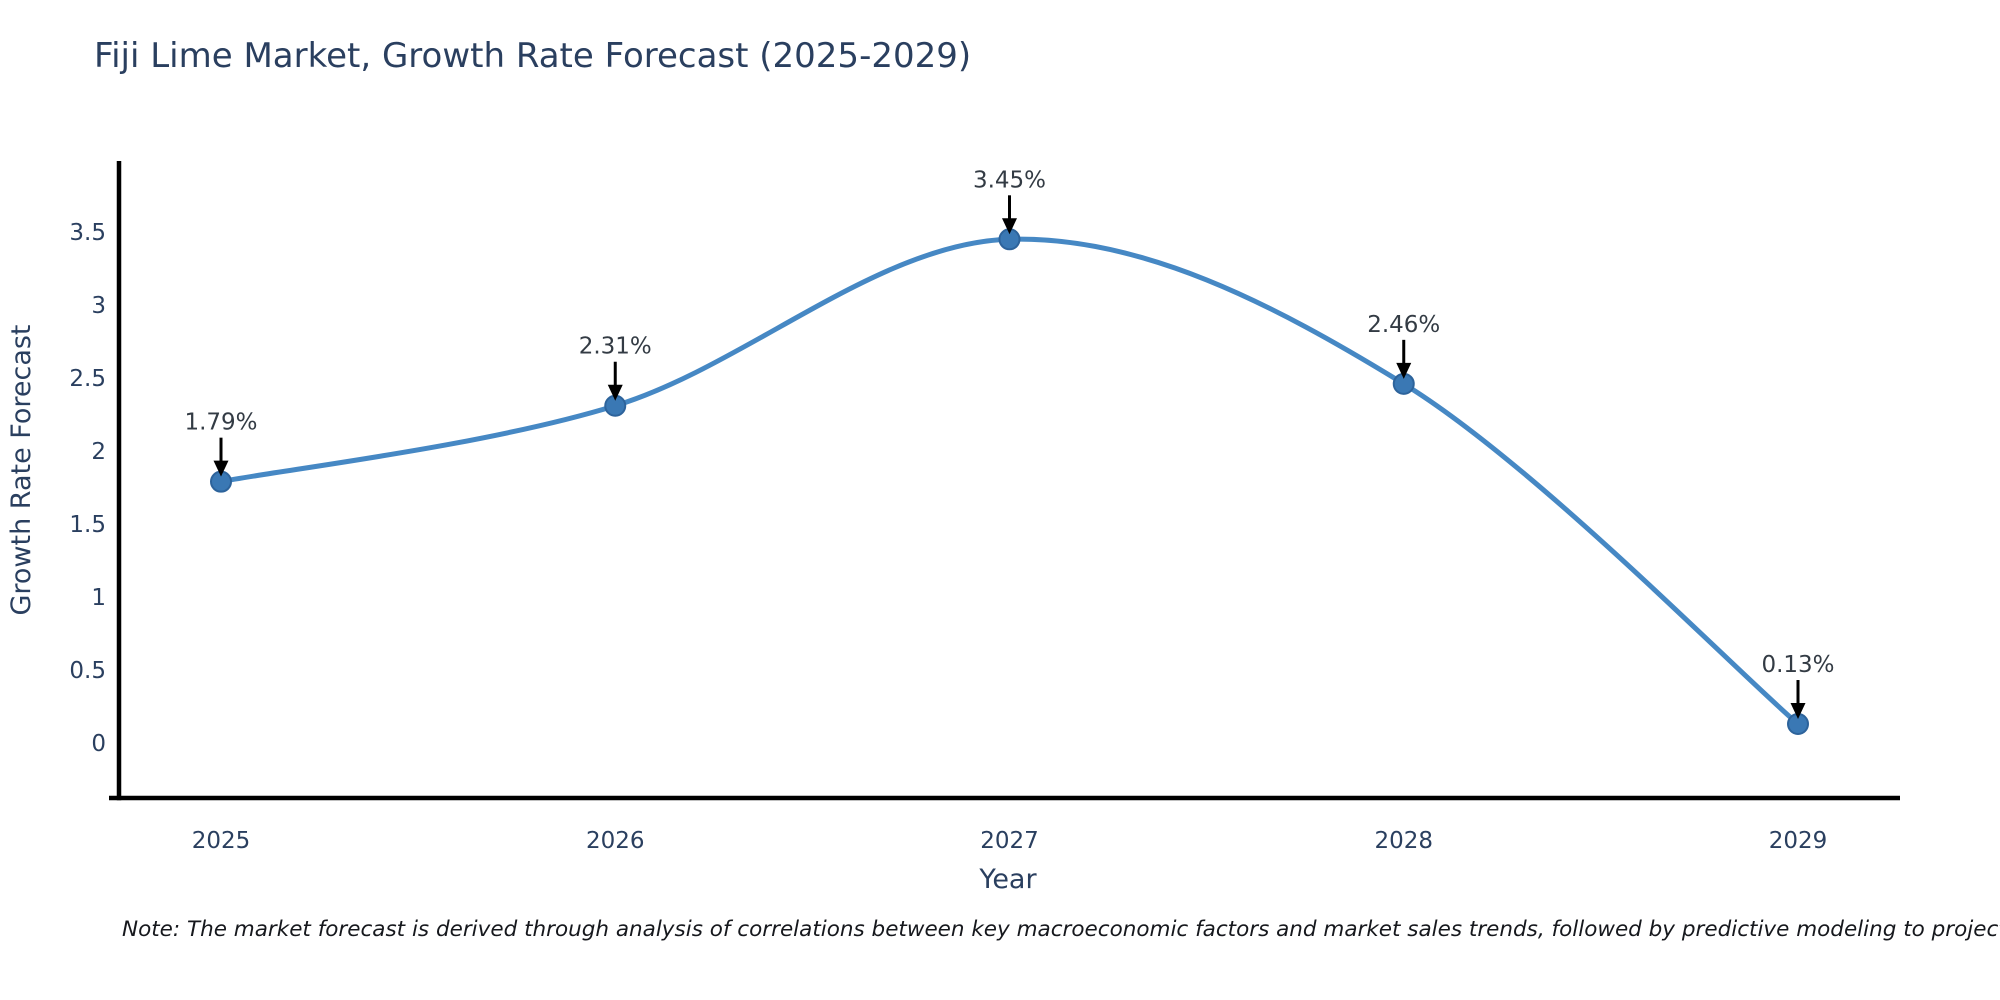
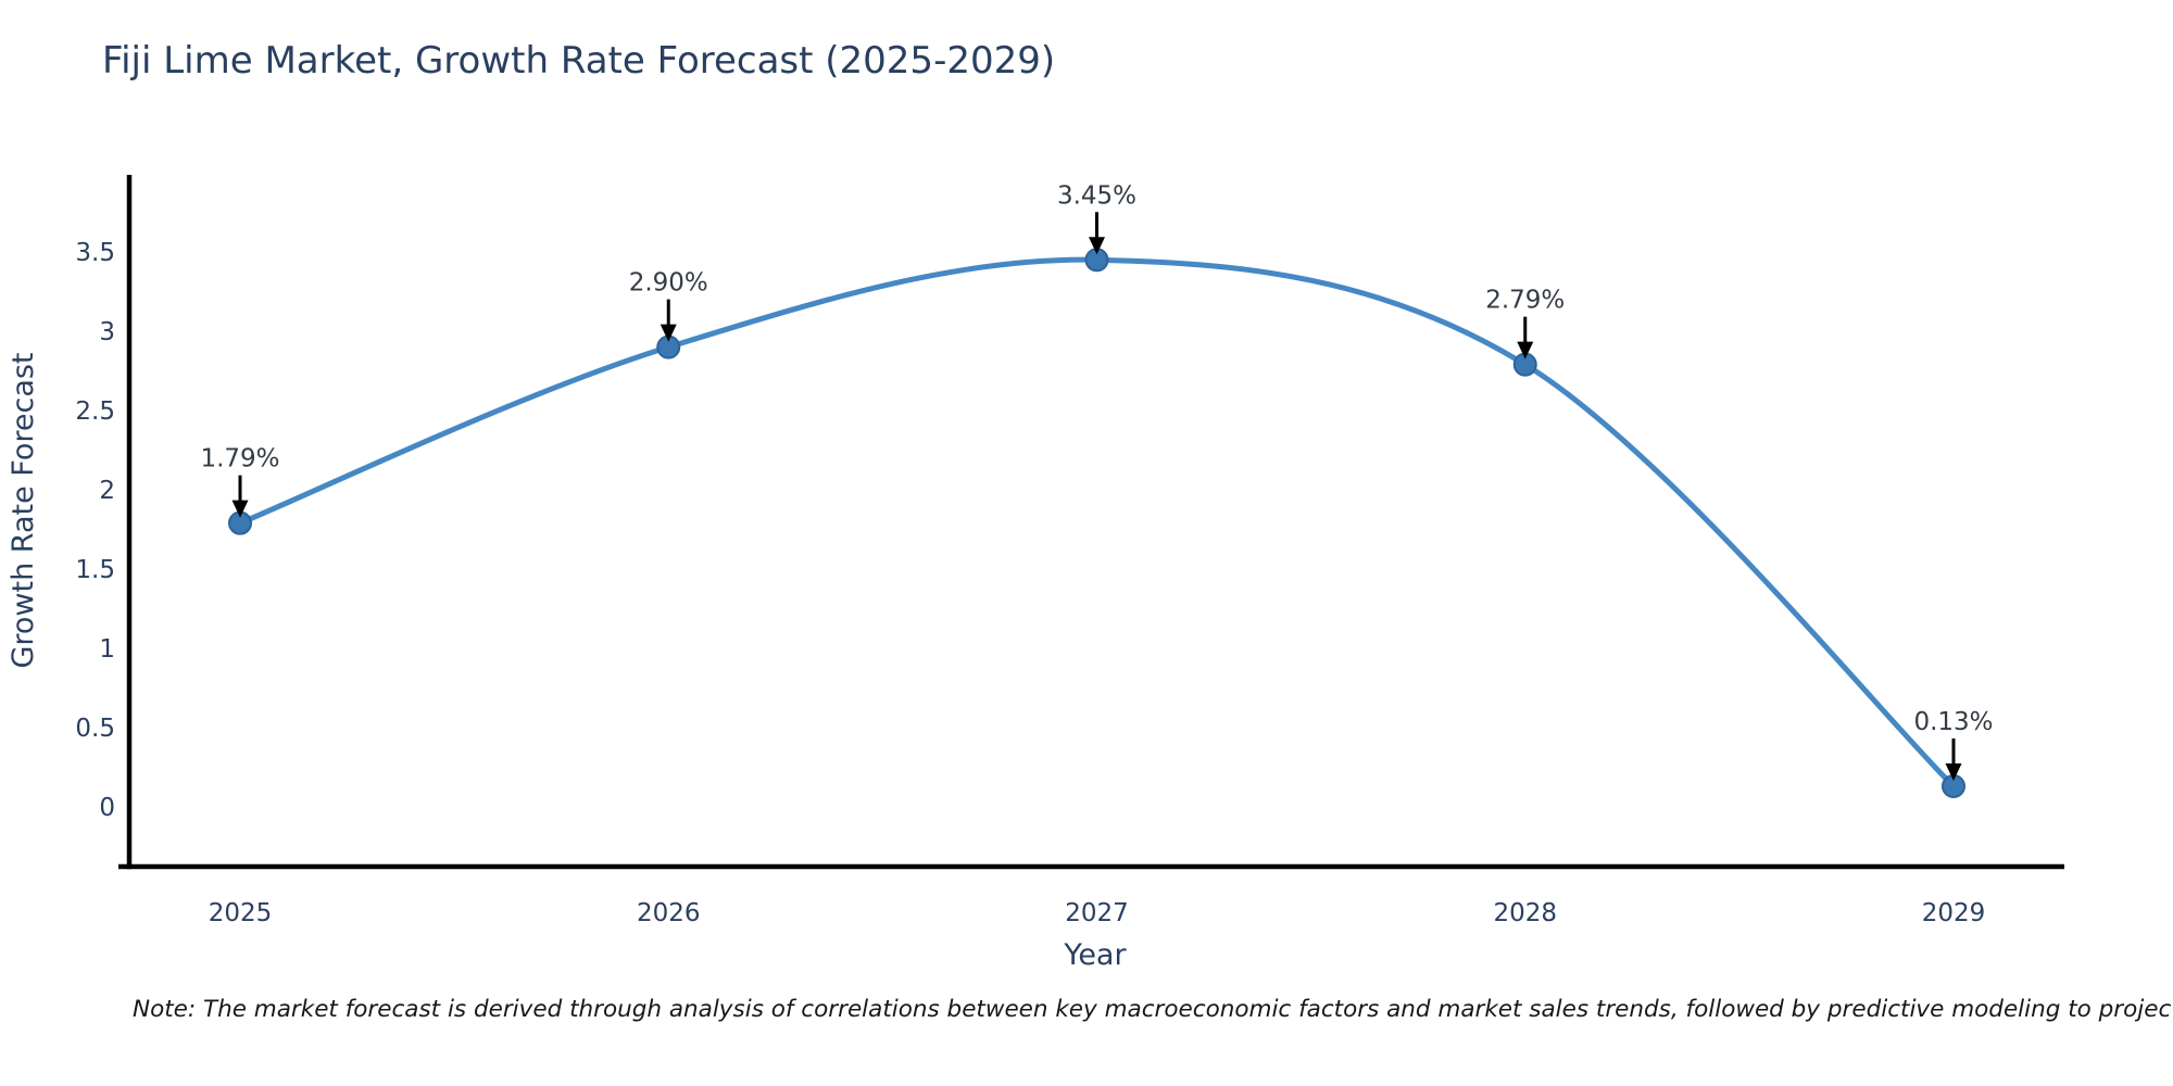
2026: 2.31% -> 2.90%
2028: 2.46% -> 2.79%
